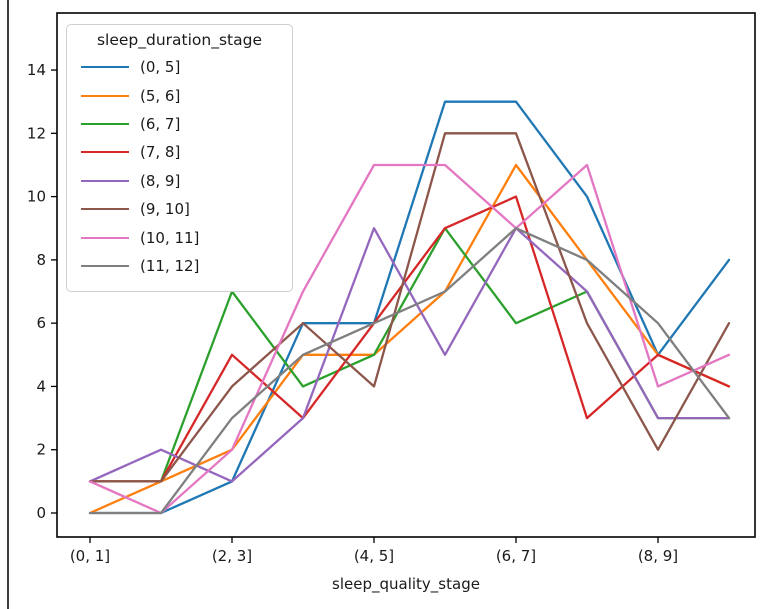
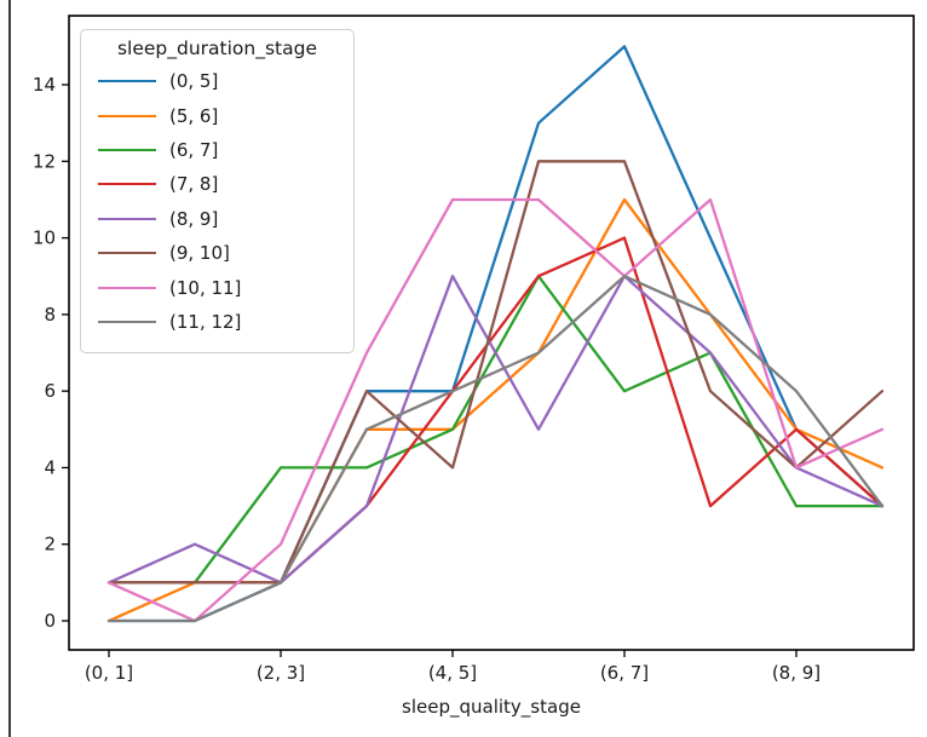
(5, 6]/(2, 3]: 2 -> 1
(6, 7]/(2, 3]: 7 -> 4
(7, 8]/(2, 3]: 5 -> 1
(9, 10]/(2, 3]: 4 -> 1
(11, 12]/(2, 3]: 3 -> 1
(0, 5]/(6, 7]: 13 -> 15
(8, 9]/(8, 9]: 3 -> 4
(9, 10]/(8, 9]: 2 -> 4
(0, 5]/(9, 10]: 8 -> 3
(7, 8]/(9, 10]: 4 -> 3
